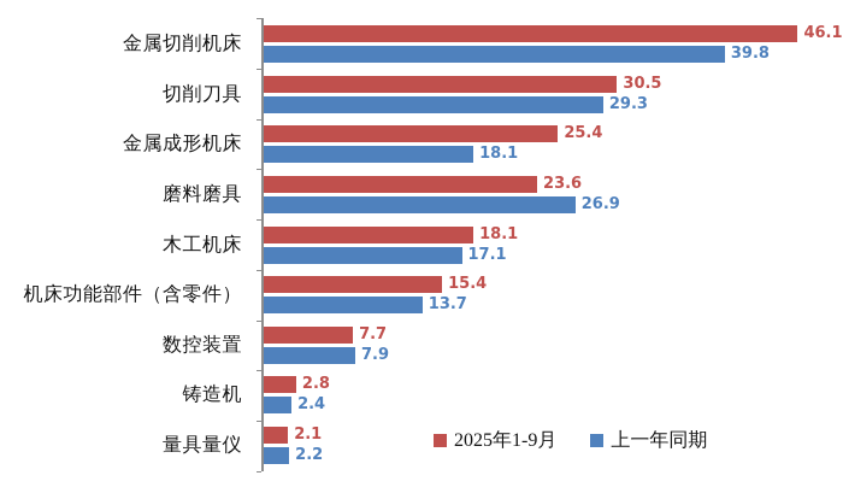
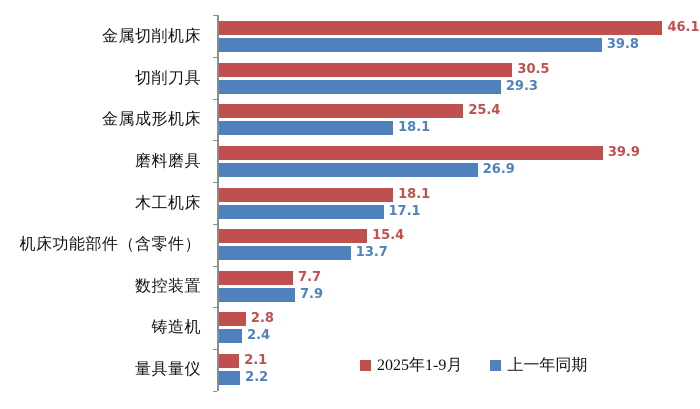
2025年1-9月/磨料磨具: 23.6 -> 39.9
